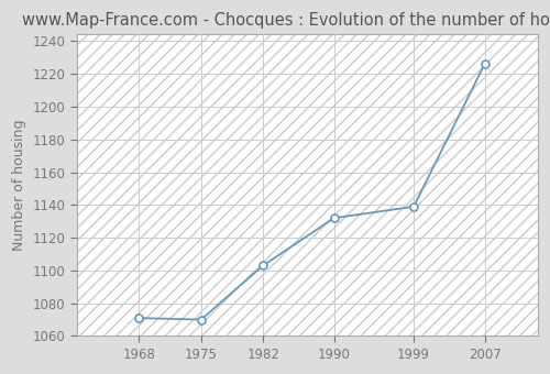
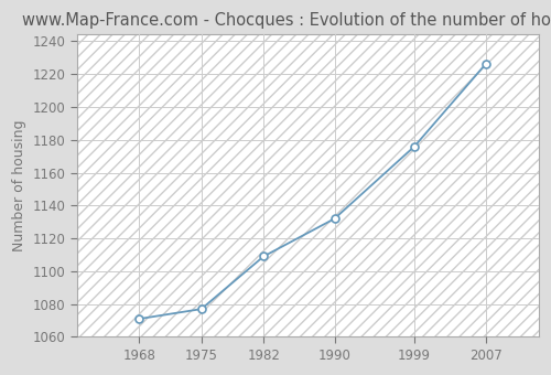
1975: 1070 -> 1077
1982: 1103 -> 1109
1999: 1139 -> 1176
